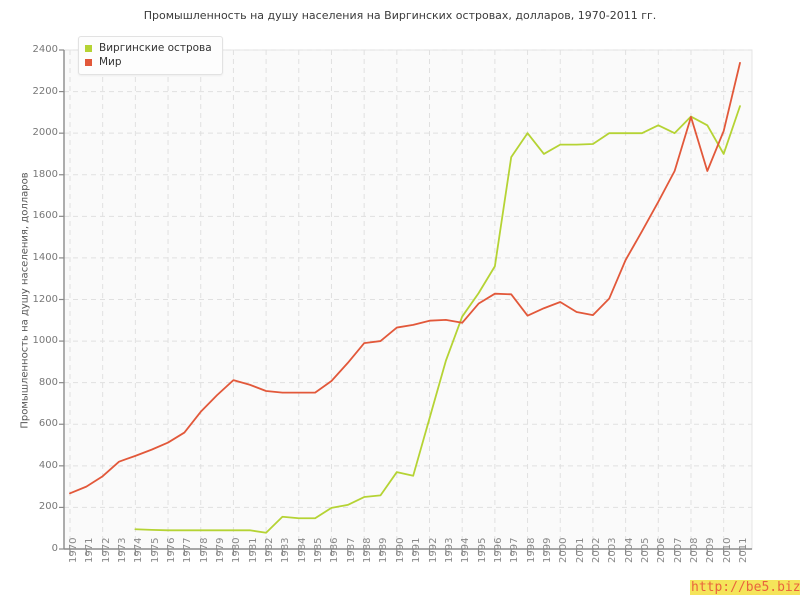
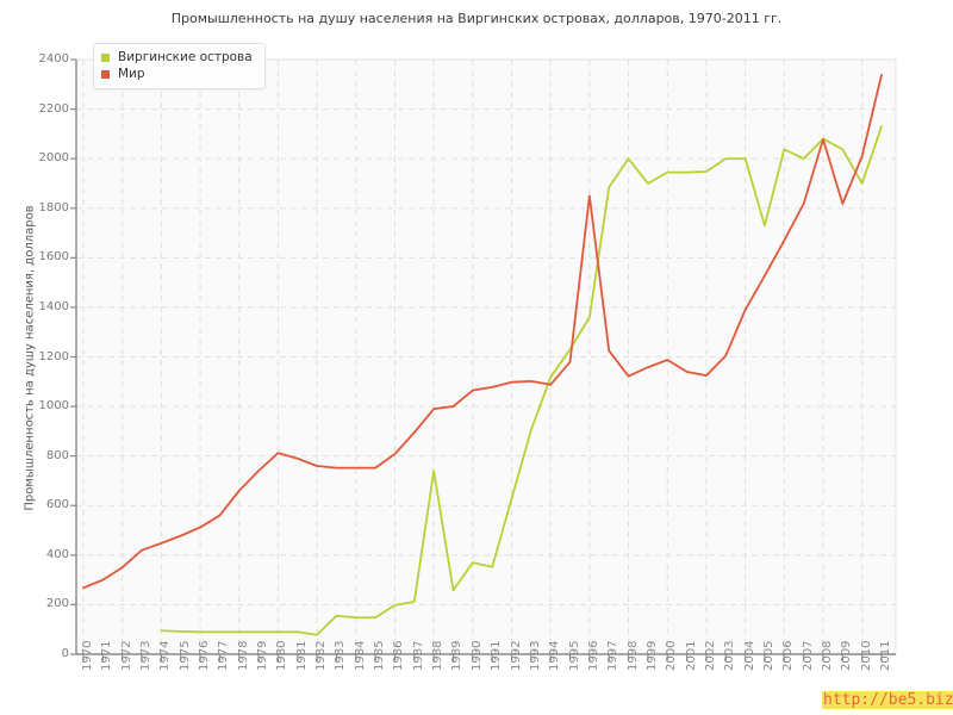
Виргинские острова/1988: 250 -> 740
Мир/1996: 1230 -> 1850
Виргинские острова/2005: 2000 -> 1730
